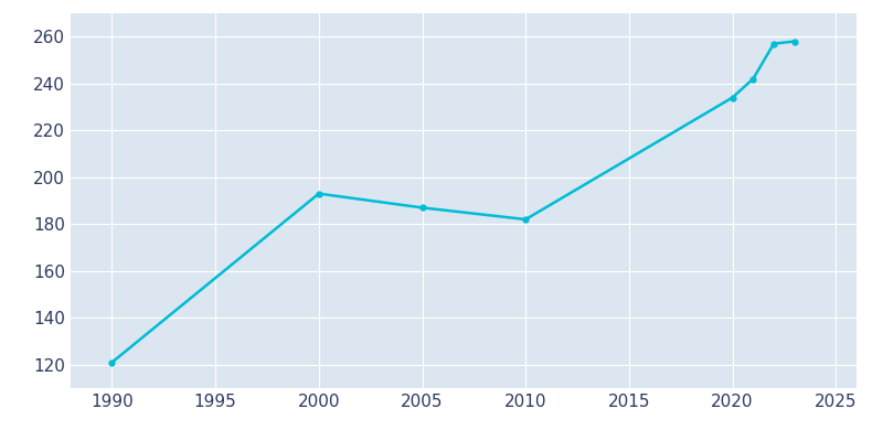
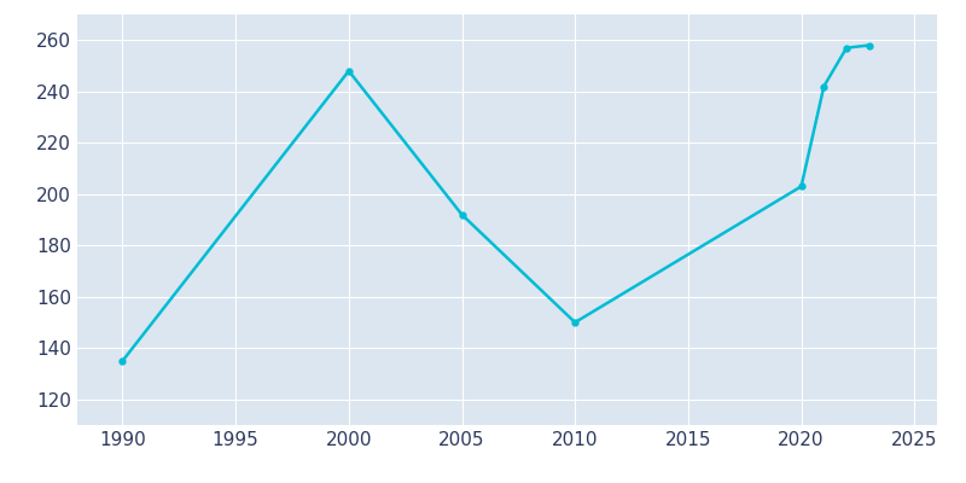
1990: 121 -> 135
2000: 193 -> 248
2005: 187 -> 192
2010: 182 -> 150
2020: 234 -> 203
